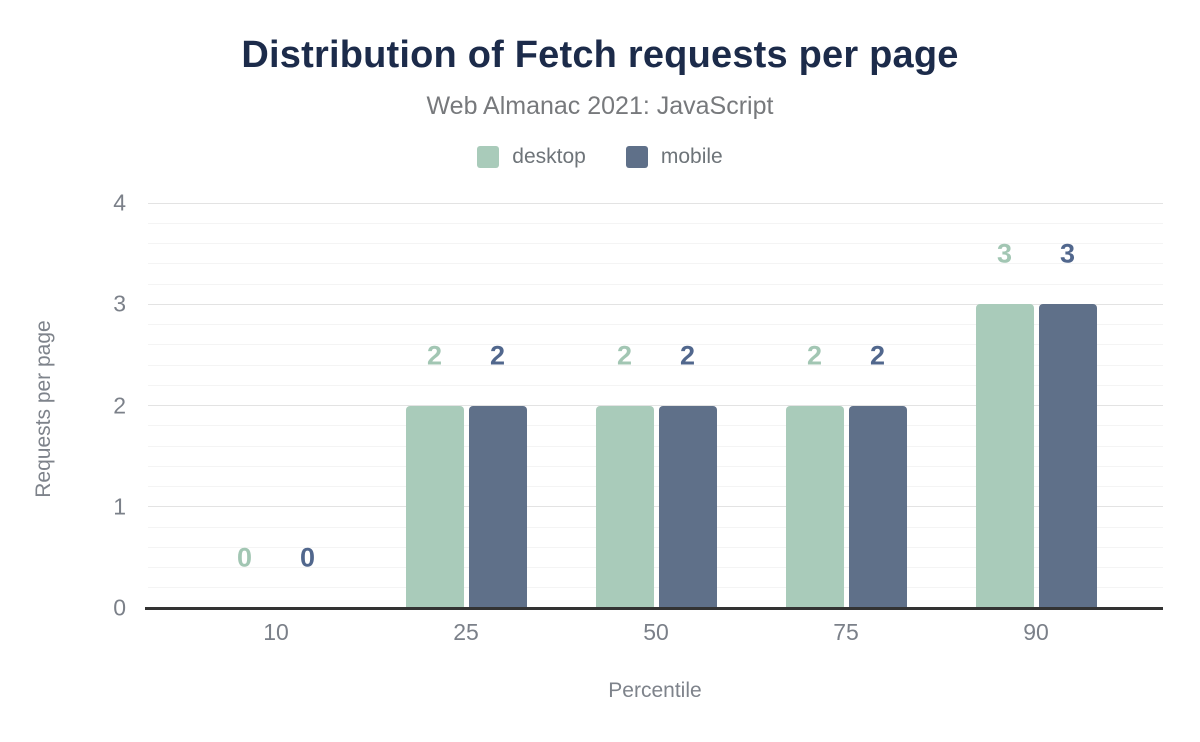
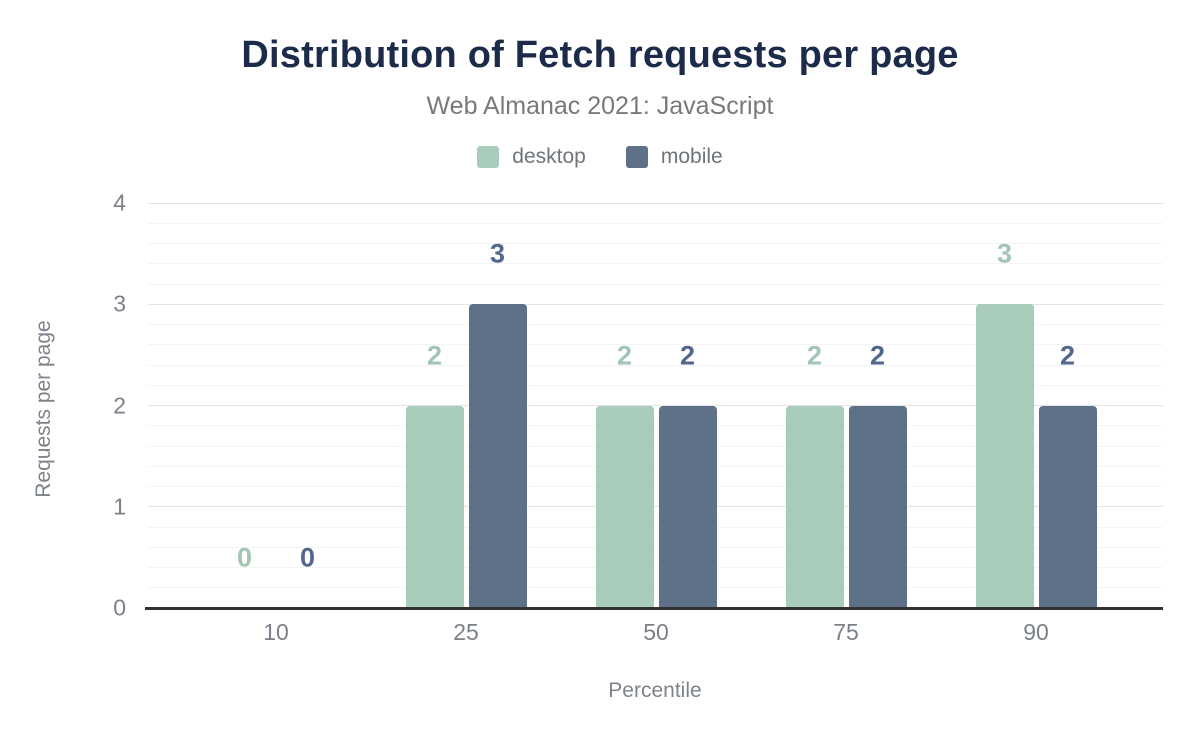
mobile/25: 2 -> 3
mobile/90: 3 -> 2
